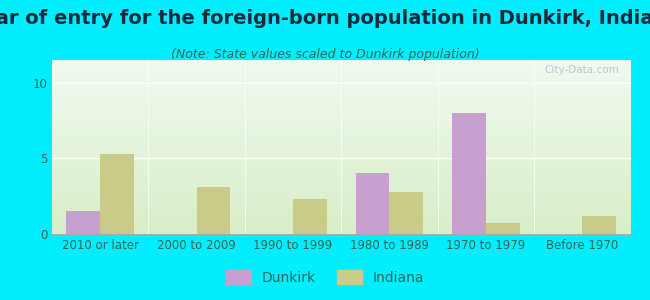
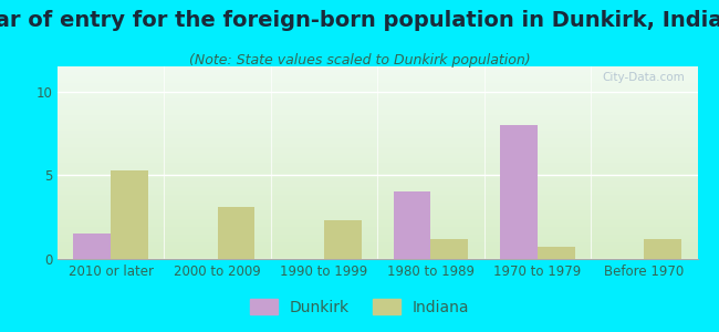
Indiana/1980 to 1989: 2.8 -> 1.2
